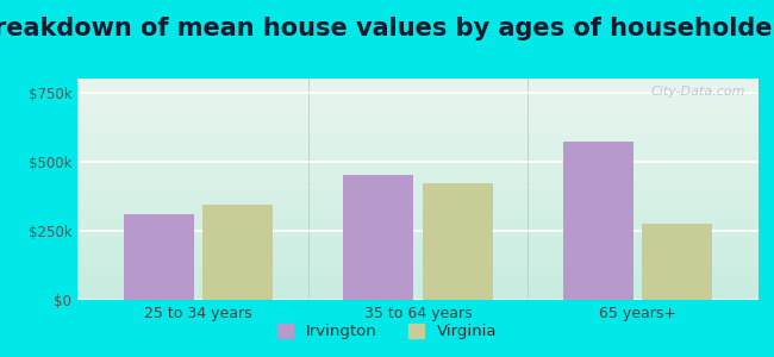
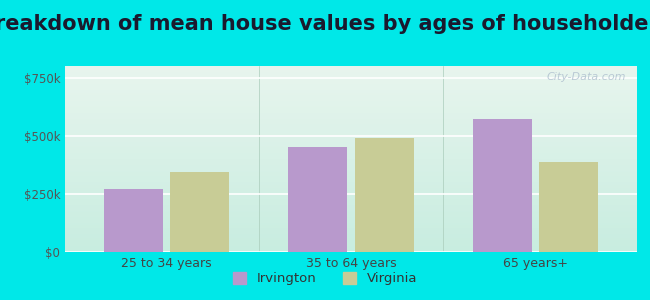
Irvington/25 to 34 years: $310k -> $270k
Virginia/35 to 64 years: $420k -> $490k
Virginia/65 years+: $275k -> $385k
